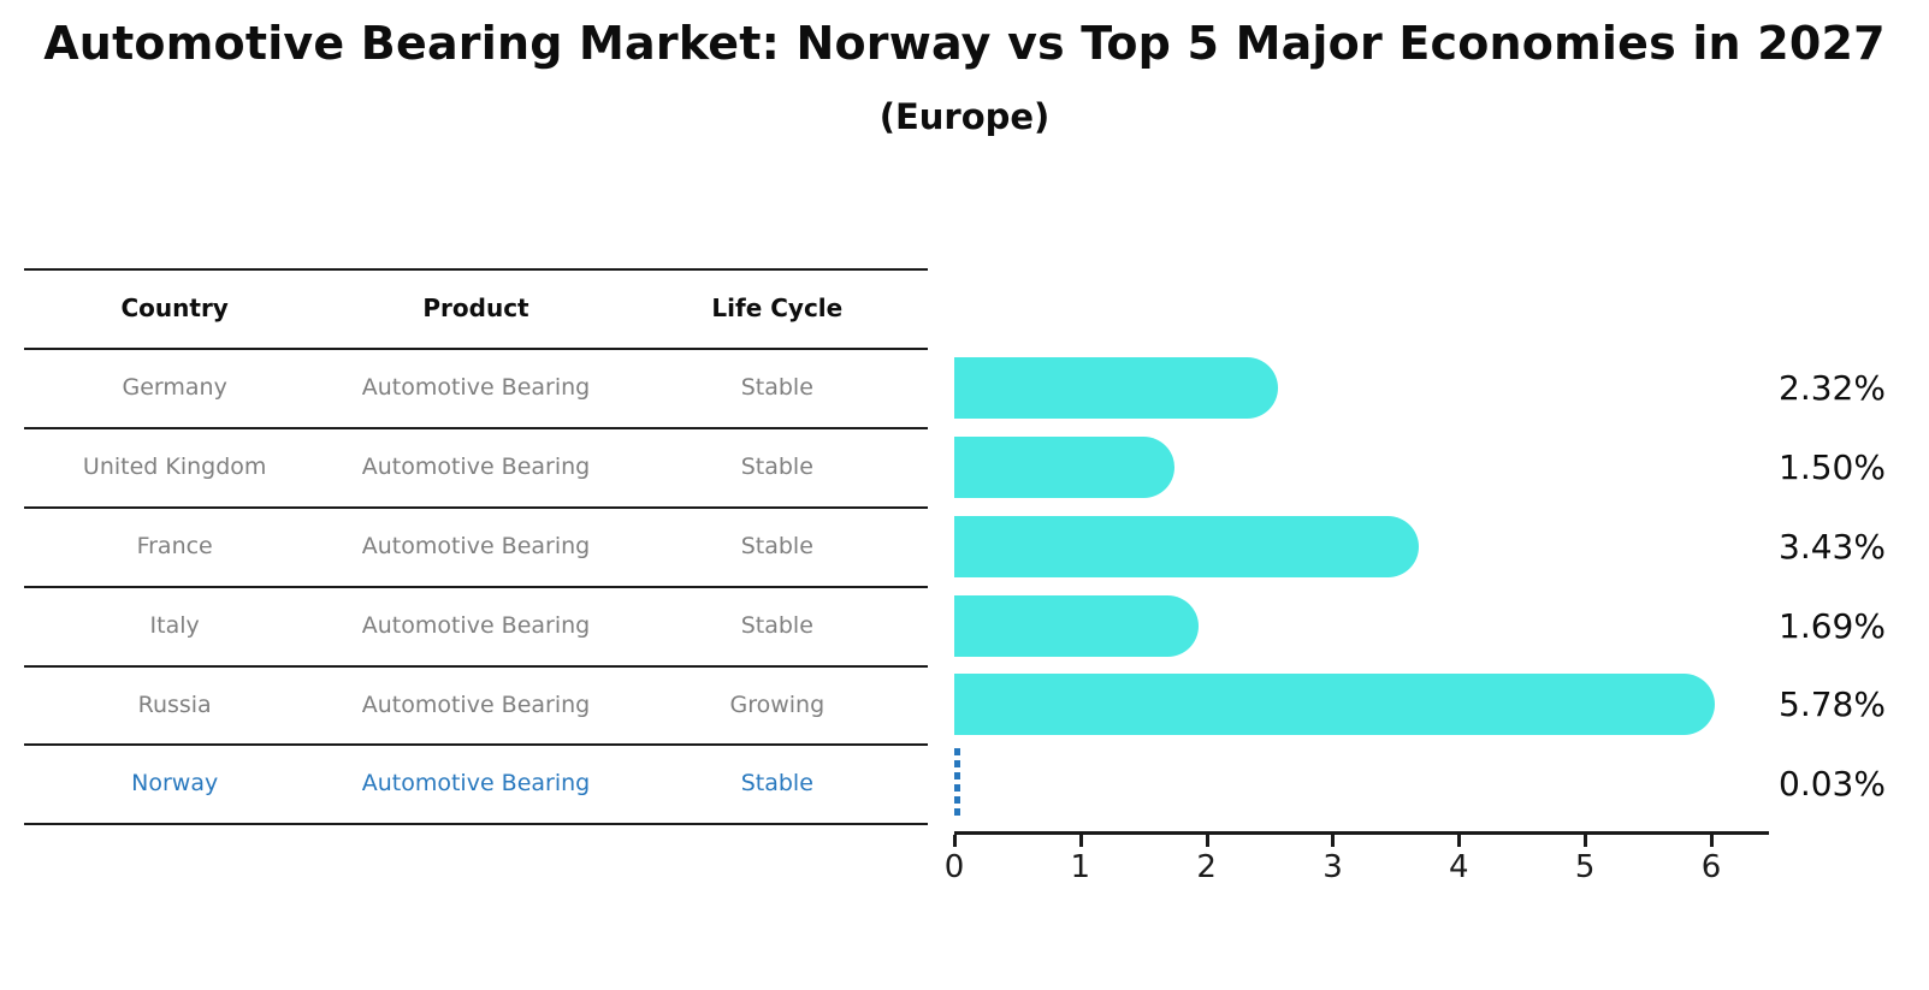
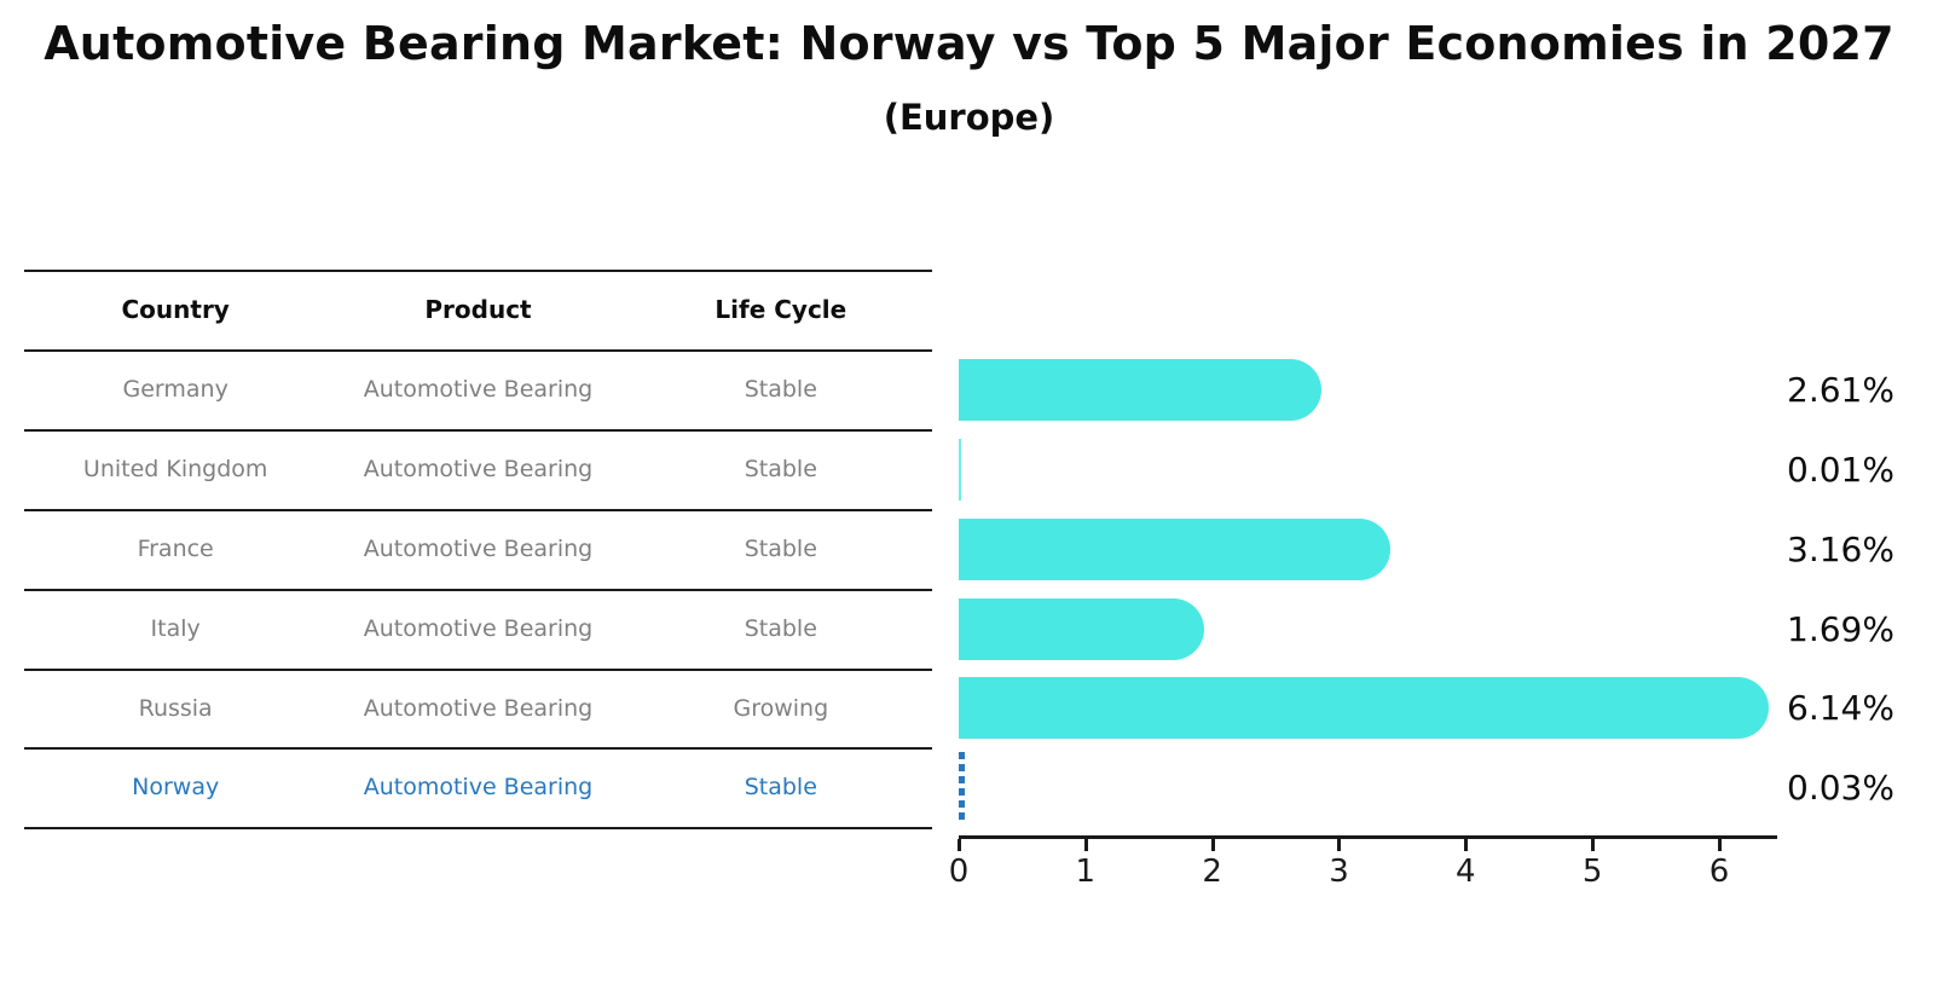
Germany: 2.32% -> 2.61%
United Kingdom: 1.50% -> 0.01%
France: 3.43% -> 3.16%
Russia: 5.78% -> 6.14%
